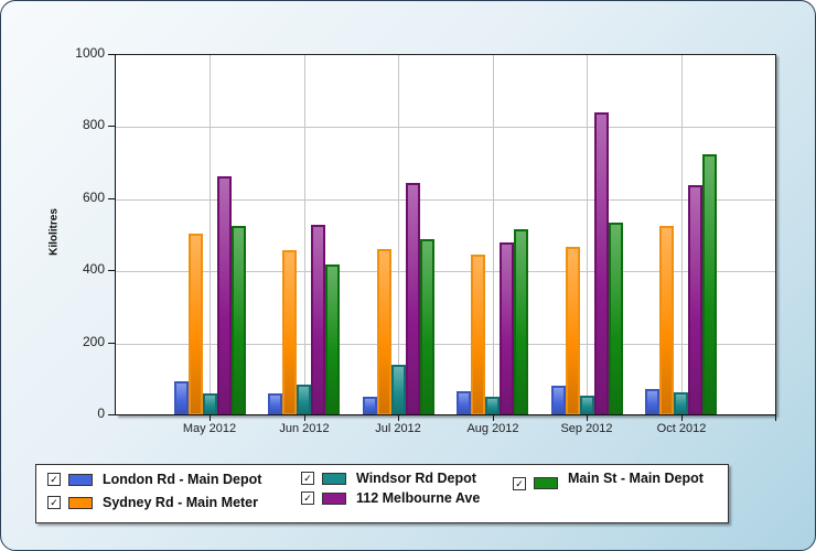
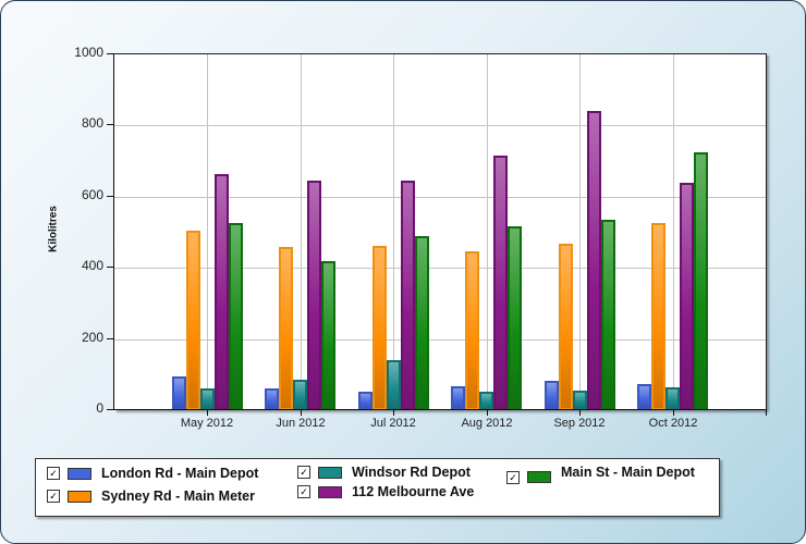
112 Melbourne Ave/Jun 2012: 530 -> 640
112 Melbourne Ave/Aug 2012: 480 -> 720
